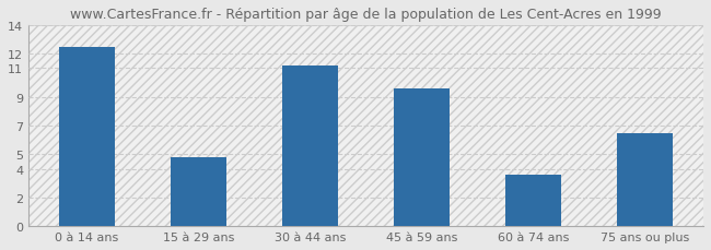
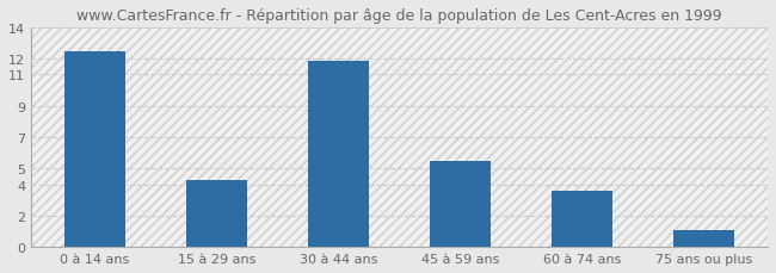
15 à 29 ans: 4.8 -> 4.3
30 à 44 ans: 11.2 -> 11.9
45 à 59 ans: 9.6 -> 5.5
75 ans ou plus: 6.5 -> 1.1
